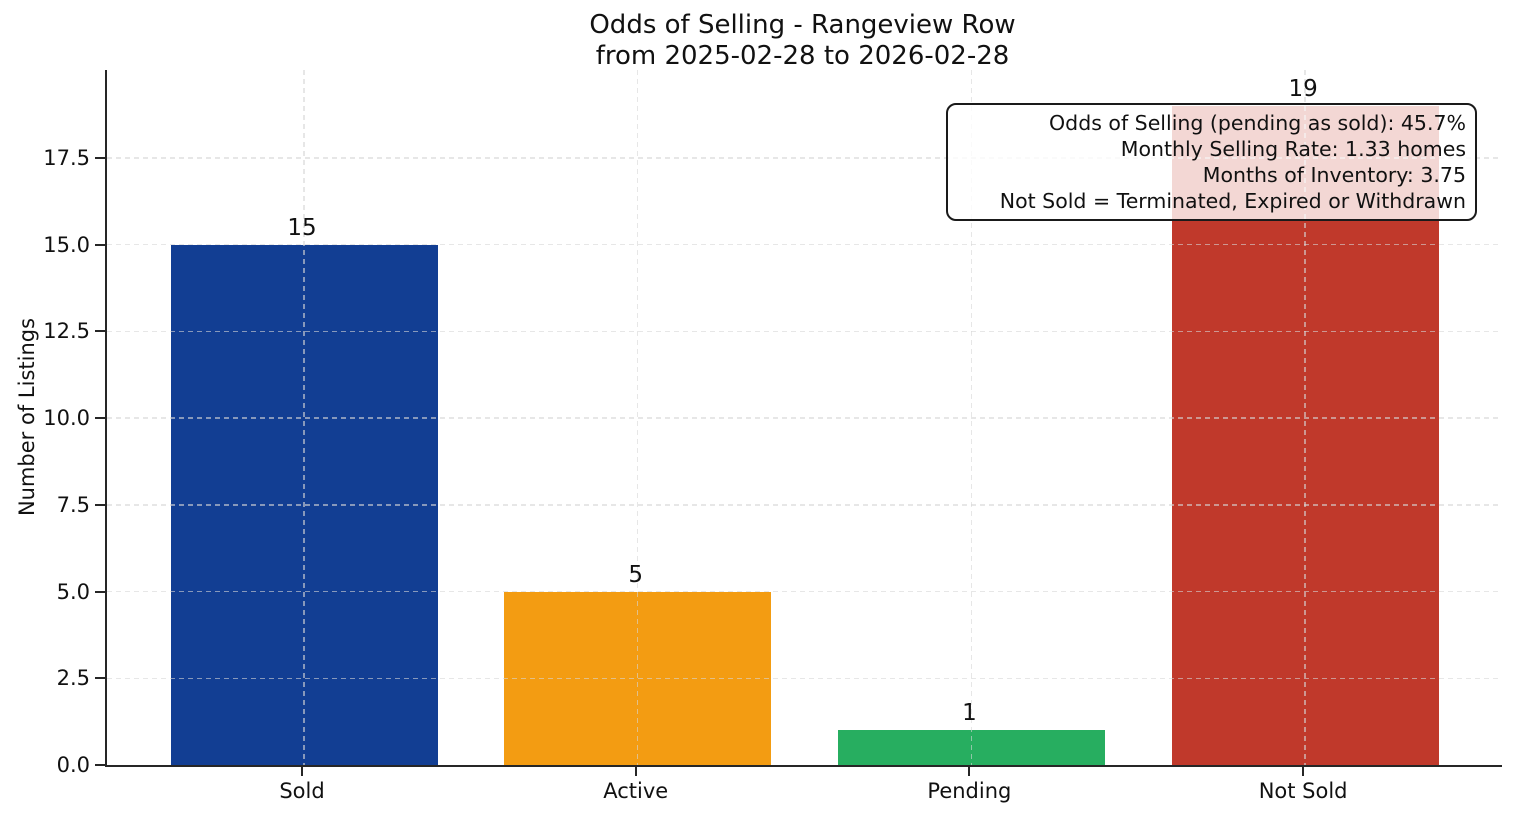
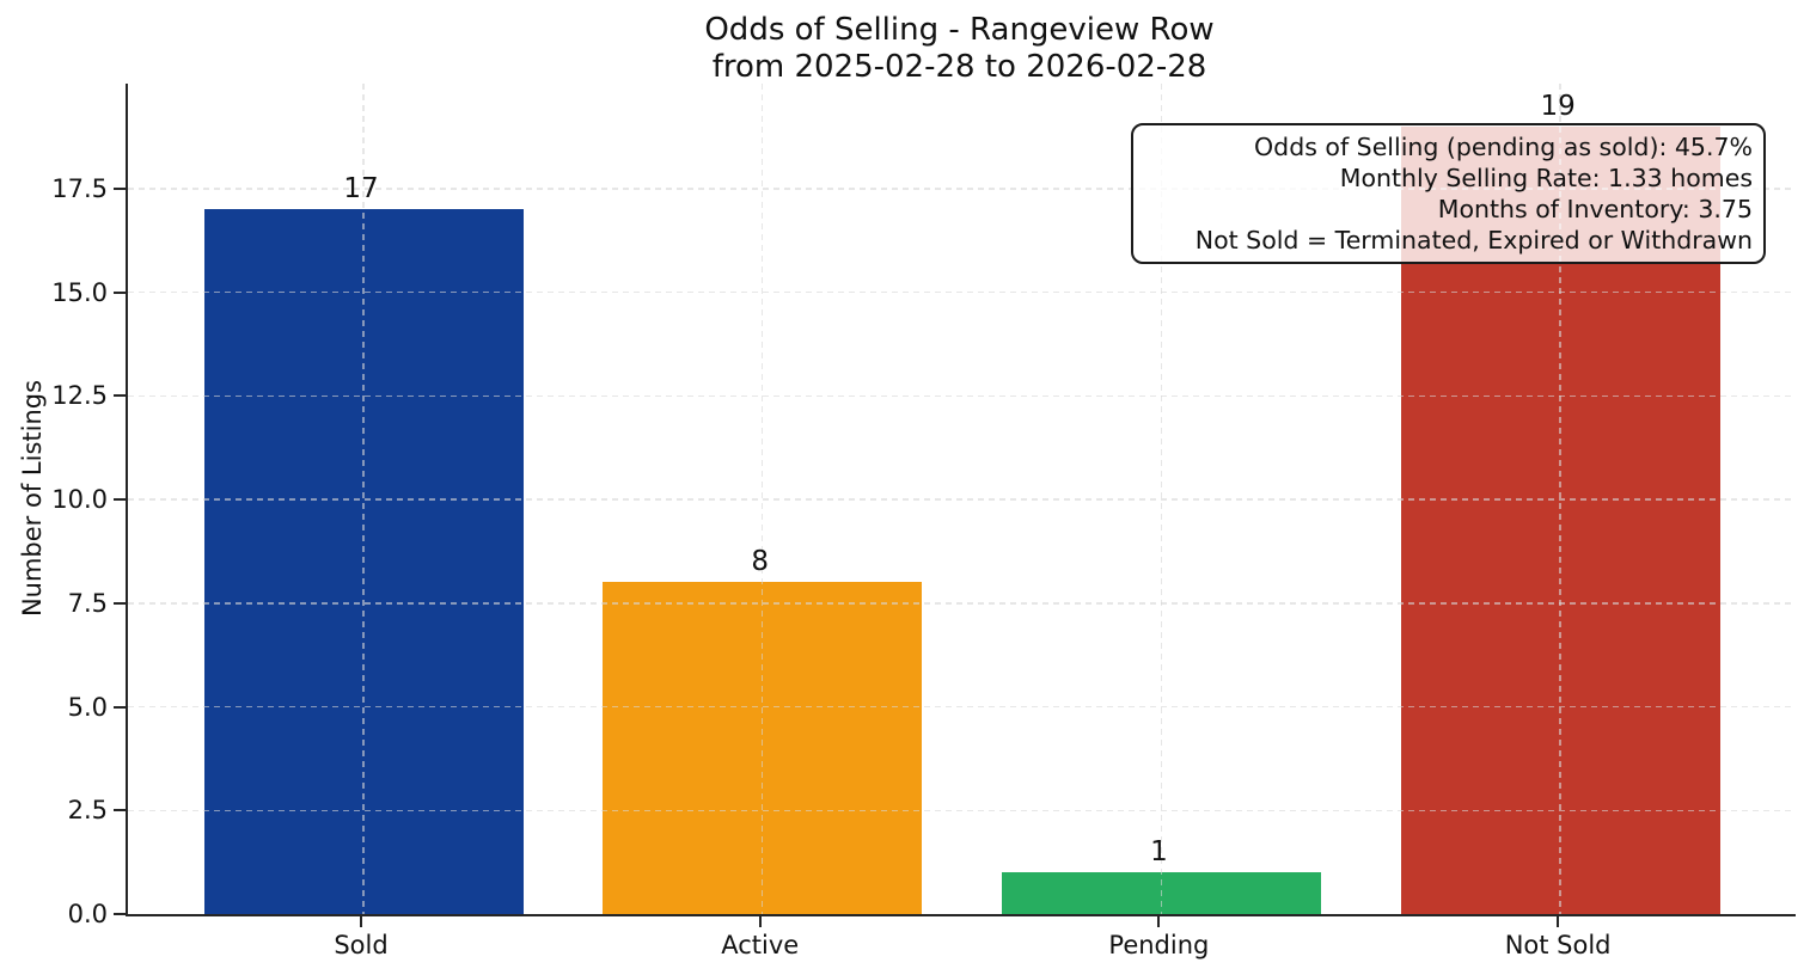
Sold: 15 -> 17
Active: 5 -> 8
